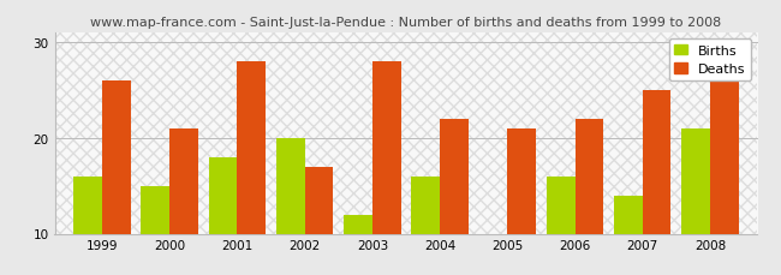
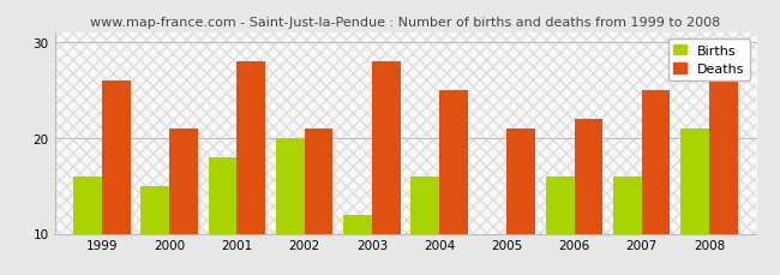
Deaths/2002: 17 -> 21
Deaths/2004: 22 -> 25
Births/2007: 14 -> 16
